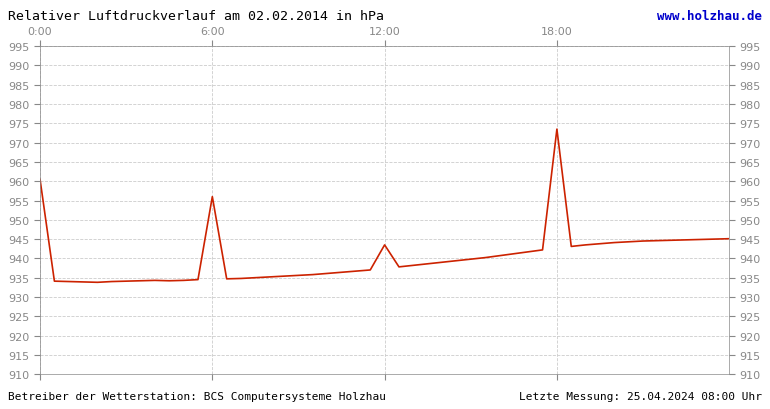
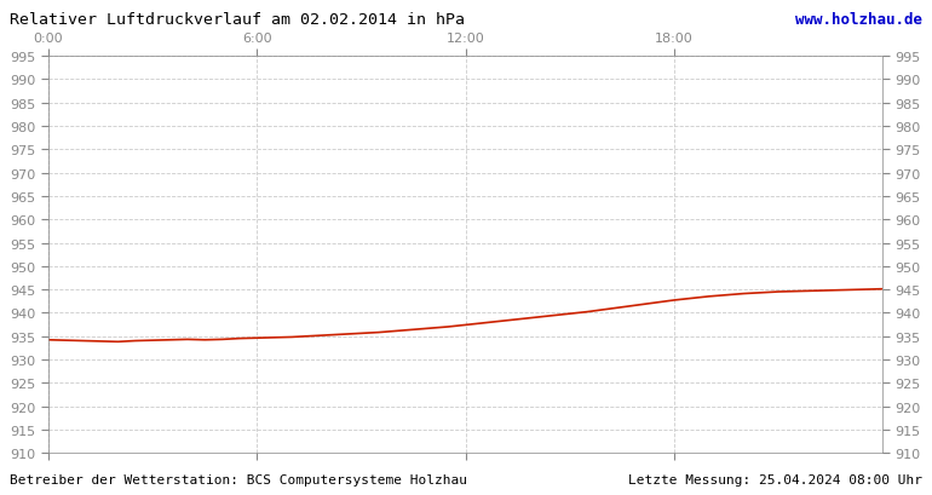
0:00: 960.5 -> 934.2
6:00: 956.0 -> 934.6
12:00: 943.5 -> 937.4
18:00: 973.5 -> 942.7
